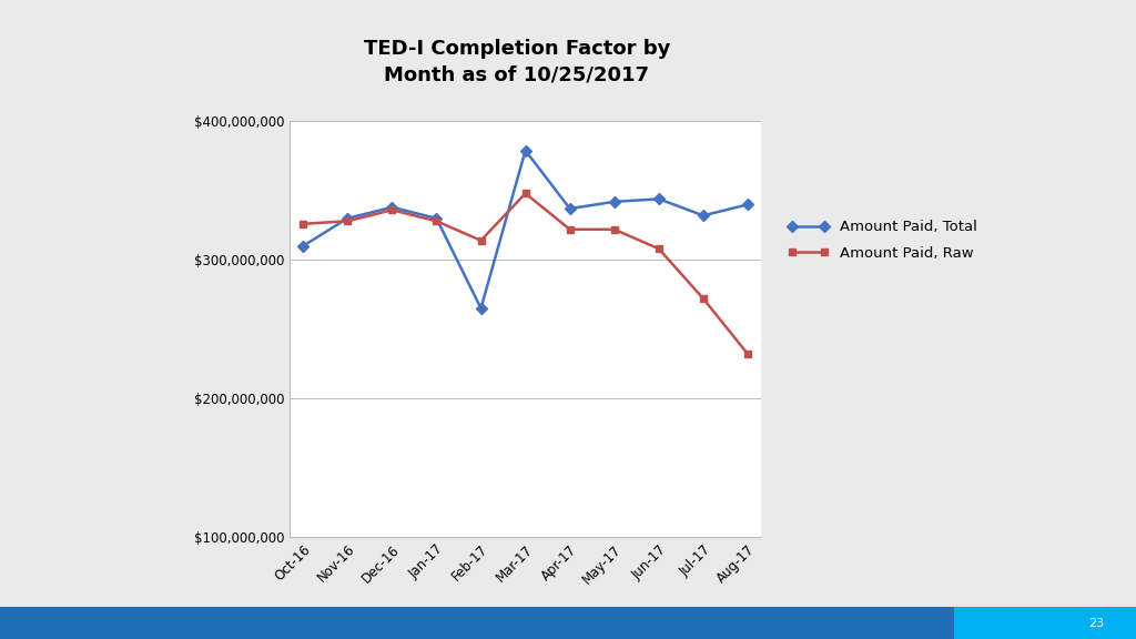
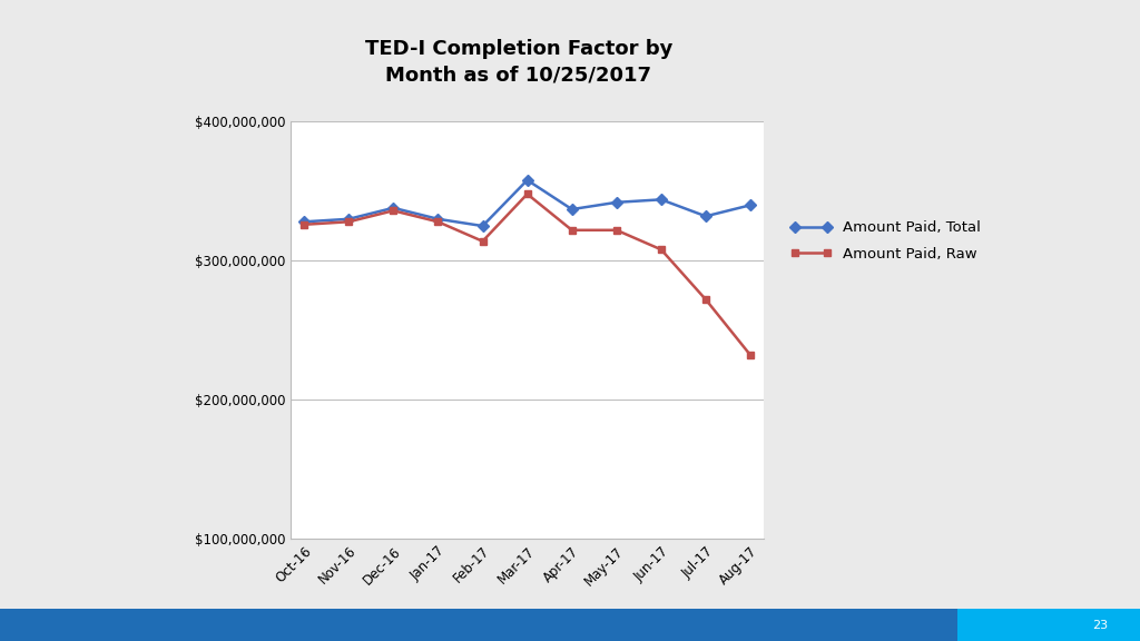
Amount Paid, Total/Oct-16: $310,000,000 -> $328,000,000
Amount Paid, Total/Feb-17: $265,000,000 -> $325,000,000
Amount Paid, Total/Mar-17: $379,000,000 -> $358,000,000
